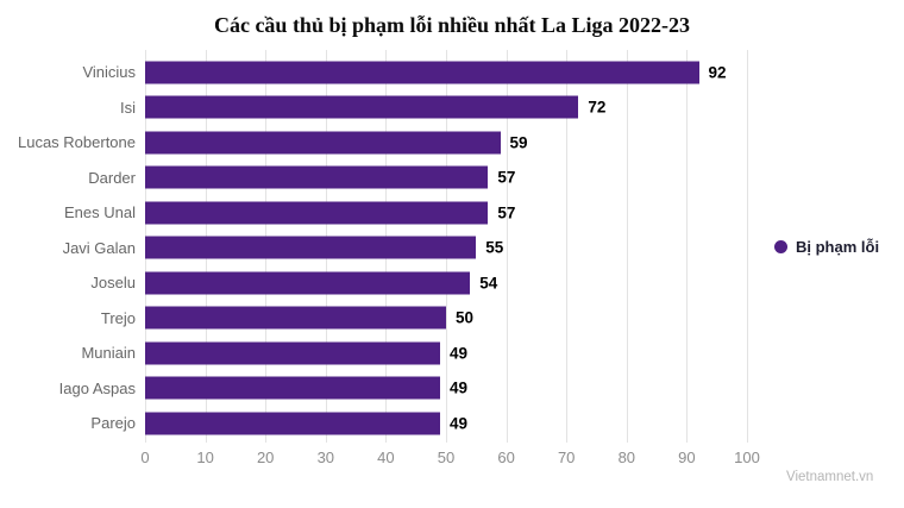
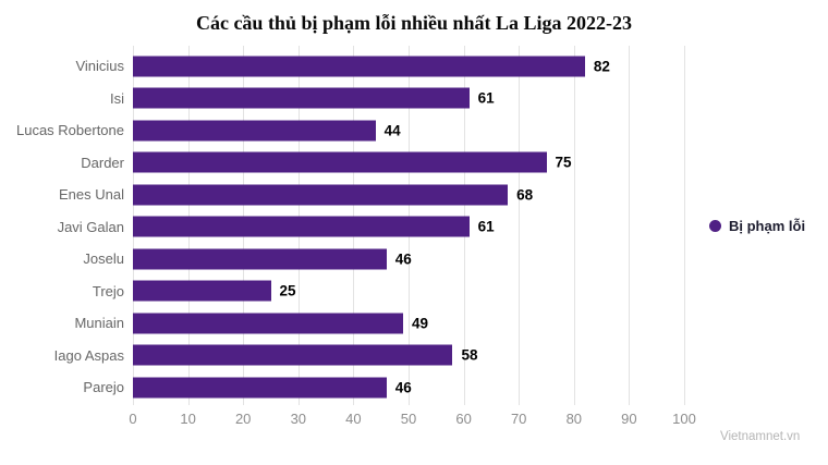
Vinicius: 92 -> 82
Isi: 72 -> 61
Lucas Robertone: 59 -> 44
Darder: 57 -> 75
Enes Unal: 57 -> 68
Javi Galan: 55 -> 61
Joselu: 54 -> 46
Trejo: 50 -> 25
Iago Aspas: 49 -> 58
Parejo: 49 -> 46
